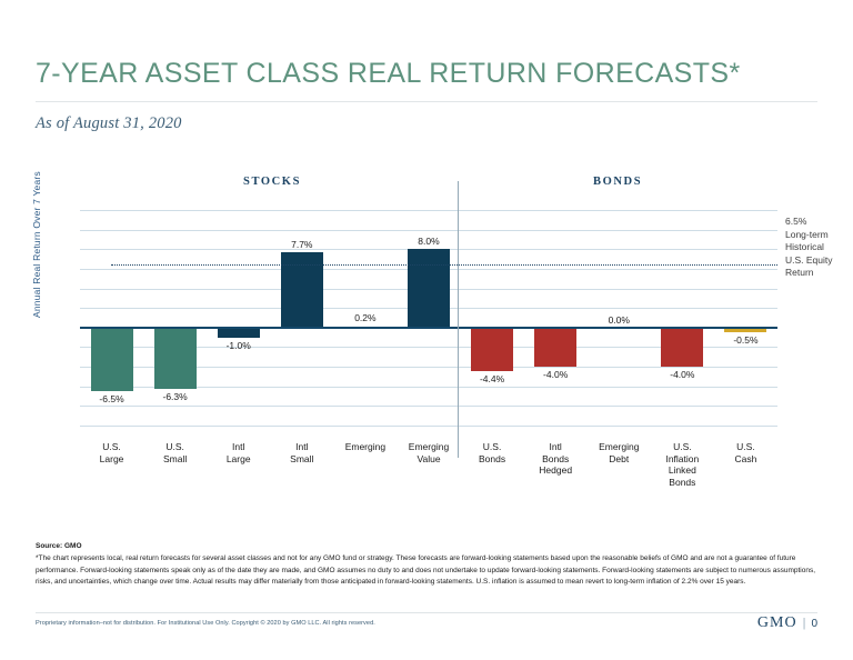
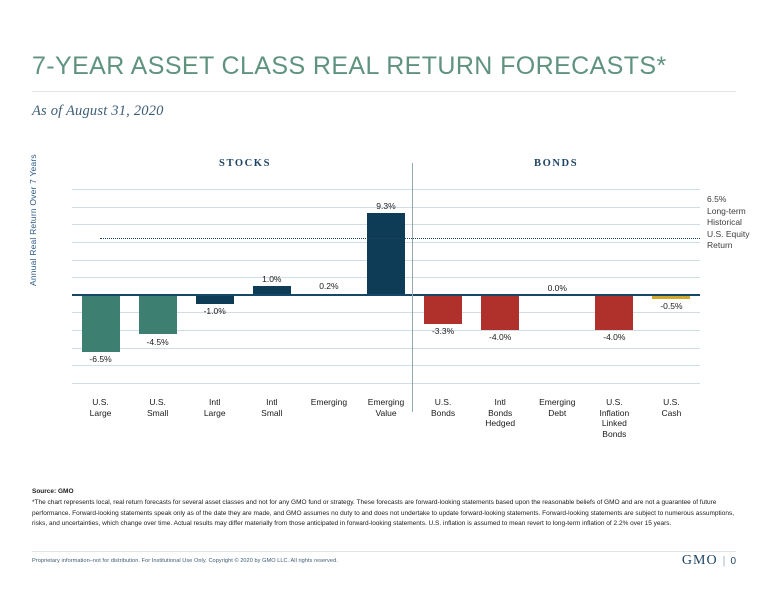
U.S. Small: -6.3% -> -4.5%
Intl Small: 7.7% -> 1.0%
Emerging Value: 8.0% -> 9.3%
U.S. Bonds: -4.4% -> -3.3%
